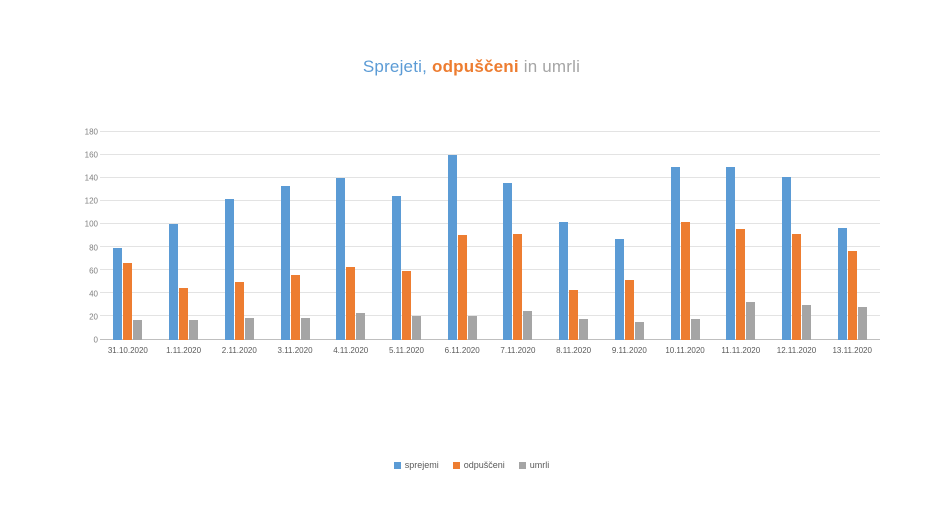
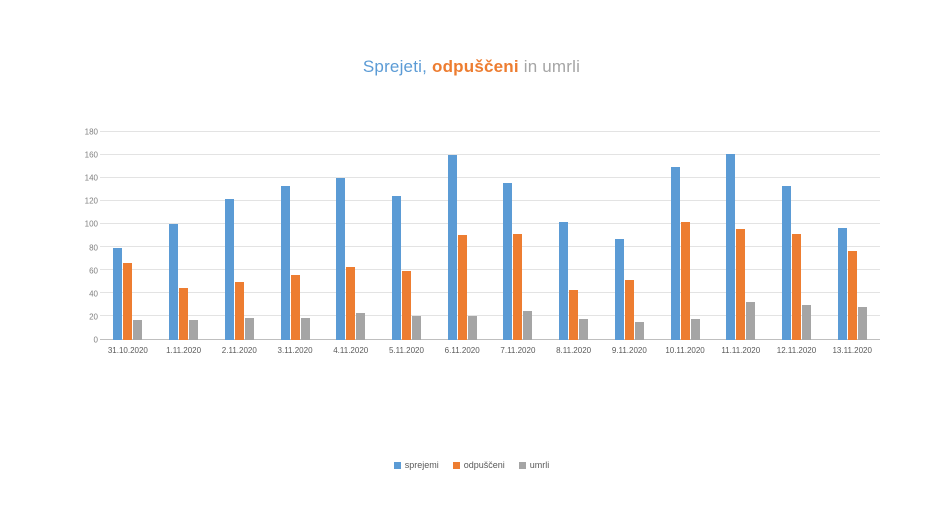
sprejemi/11.11.2020: 150 -> 161
sprejemi/12.11.2020: 141 -> 133
